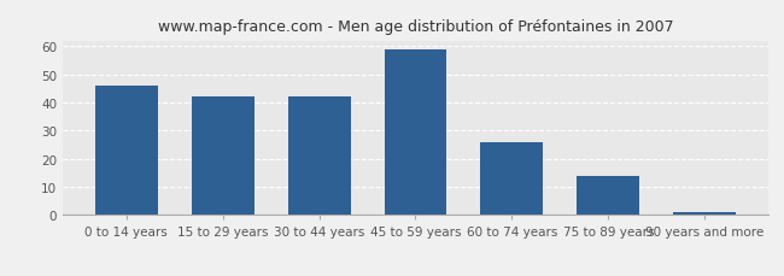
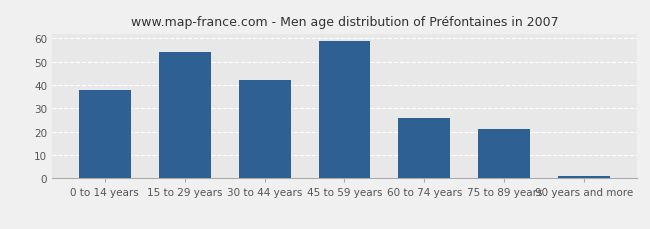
0 to 14 years: 46 -> 38
15 to 29 years: 42 -> 54
75 to 89 years: 14 -> 21
